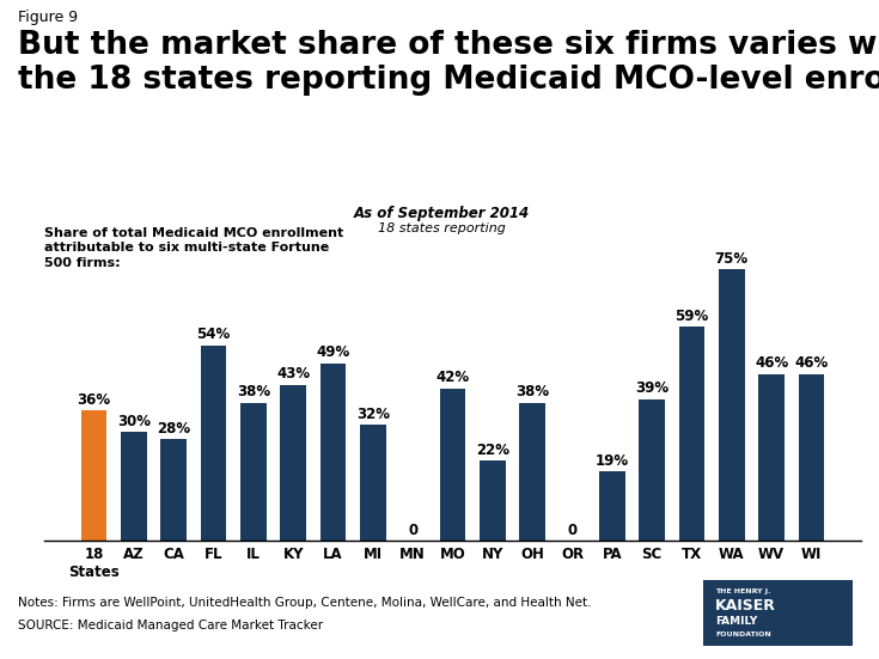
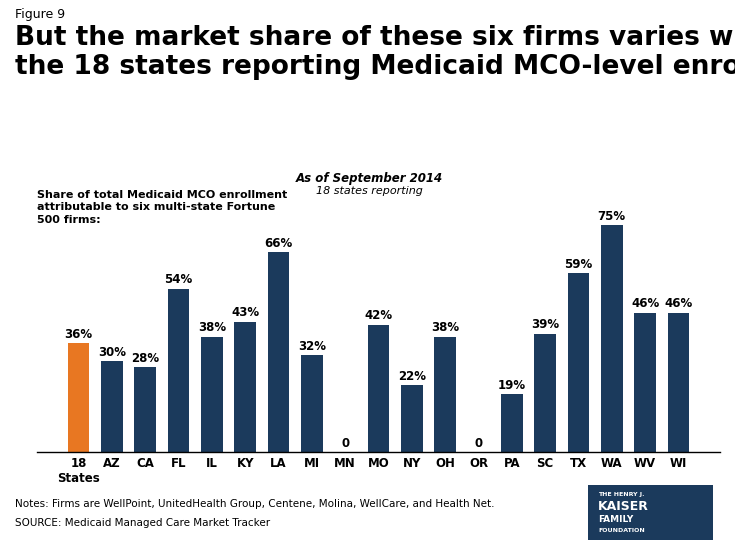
LA: 49% -> 66%
